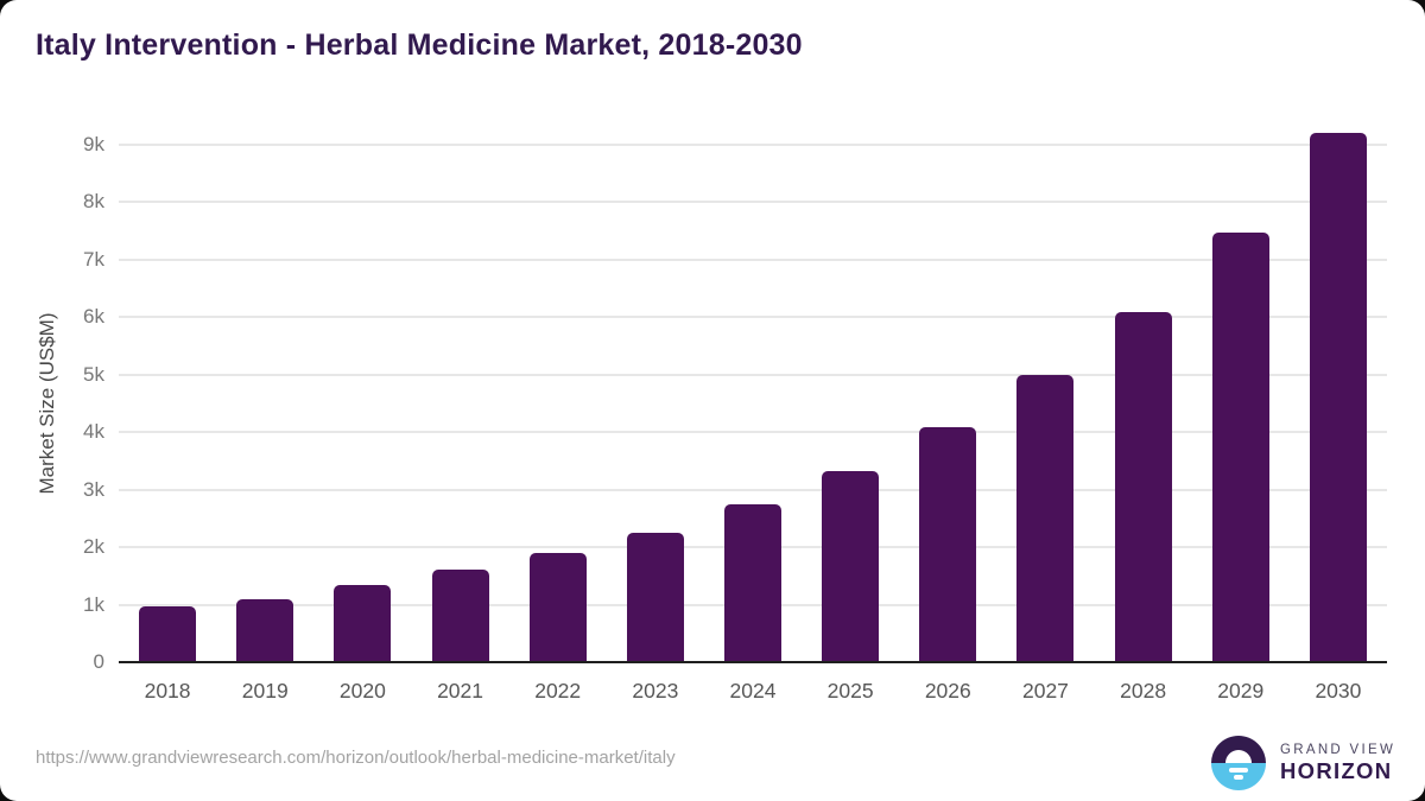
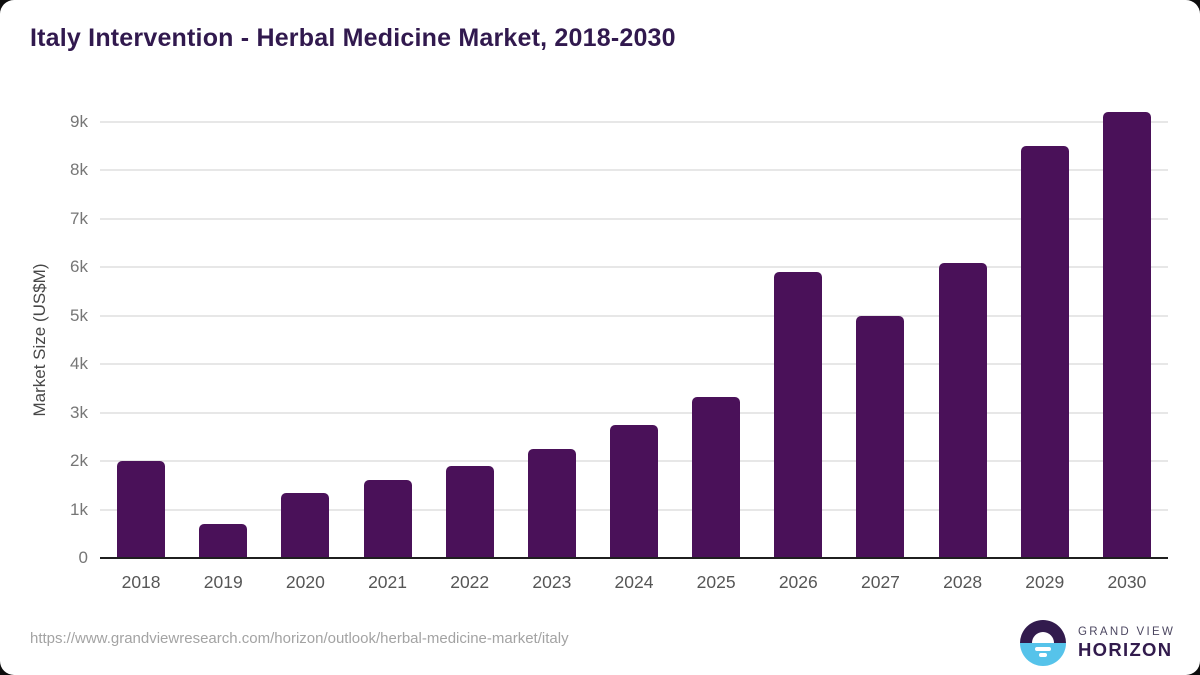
2018: 1.0k -> 2.0k
2019: 1.1k -> 0.7k
2026: 4.1k -> 5.9k
2029: 7.5k -> 8.5k
